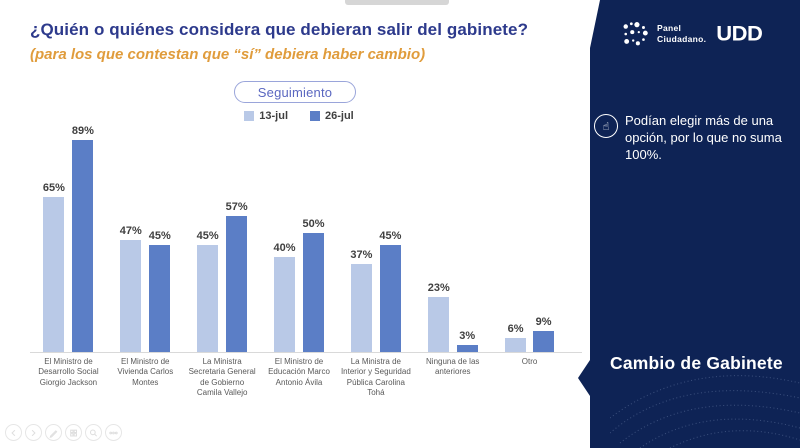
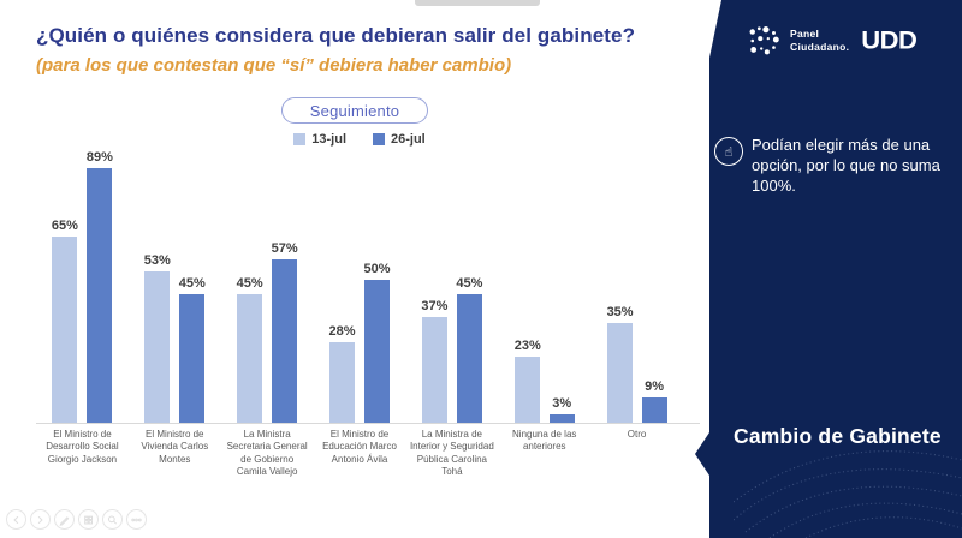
13-jul/El Ministro de Vivienda Carlos Montes: 47% -> 53%
13-jul/El Ministro de Educación Marco Antonio Ávila: 40% -> 28%
13-jul/Otro: 6% -> 35%
